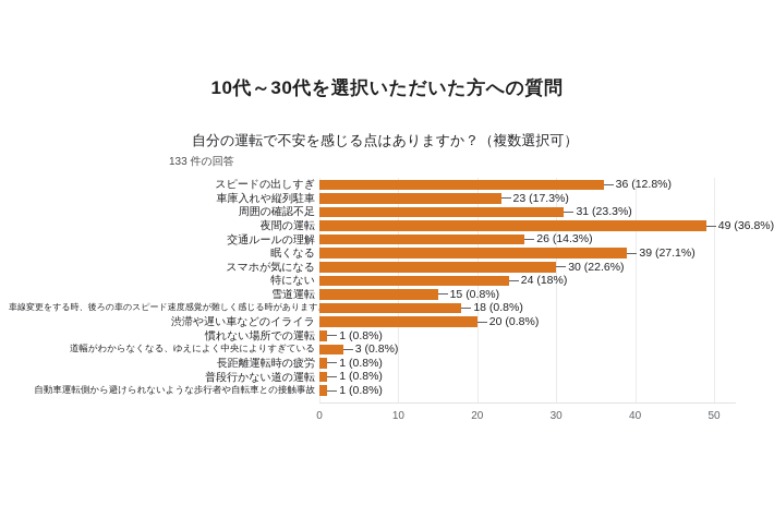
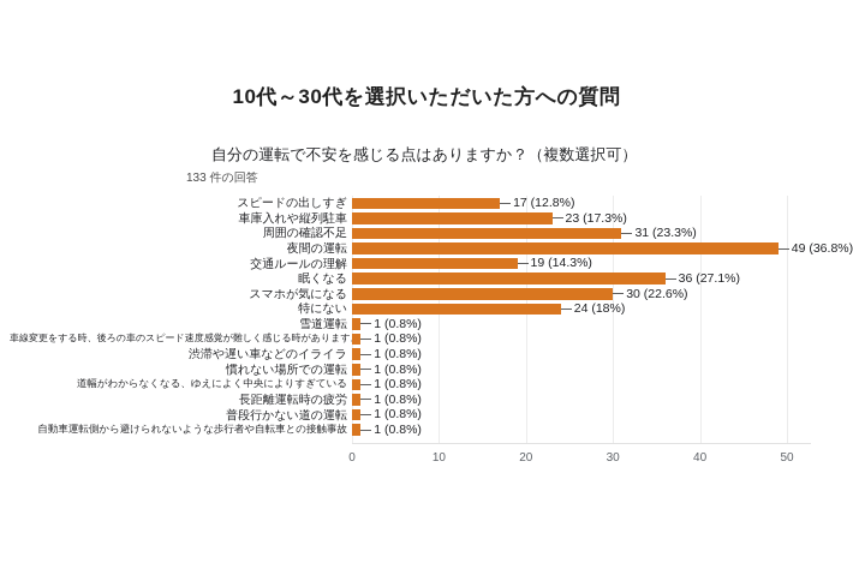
スピードの出しすぎ: 36 -> 17
交通ルールの理解: 26 -> 19
眠くなる: 39 -> 36
雪道運転: 15 -> 1
車線変更をする時、後ろの車のスピード速度感覚が難しく感じる時があります。: 18 -> 1
渋滞や遅い車などのイライラ: 20 -> 1
道幅がわからなくなる、ゆえによく中央によりすぎている: 3 -> 1
